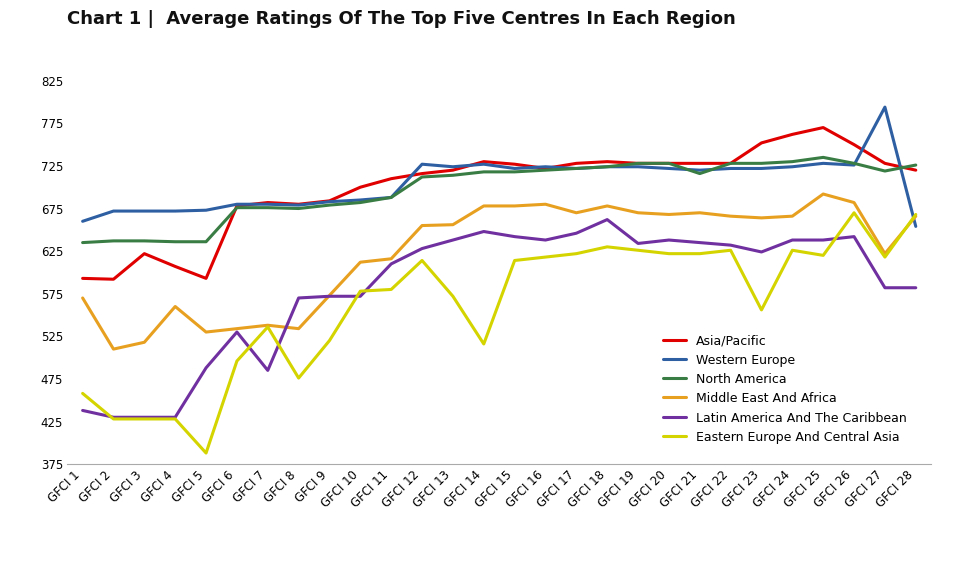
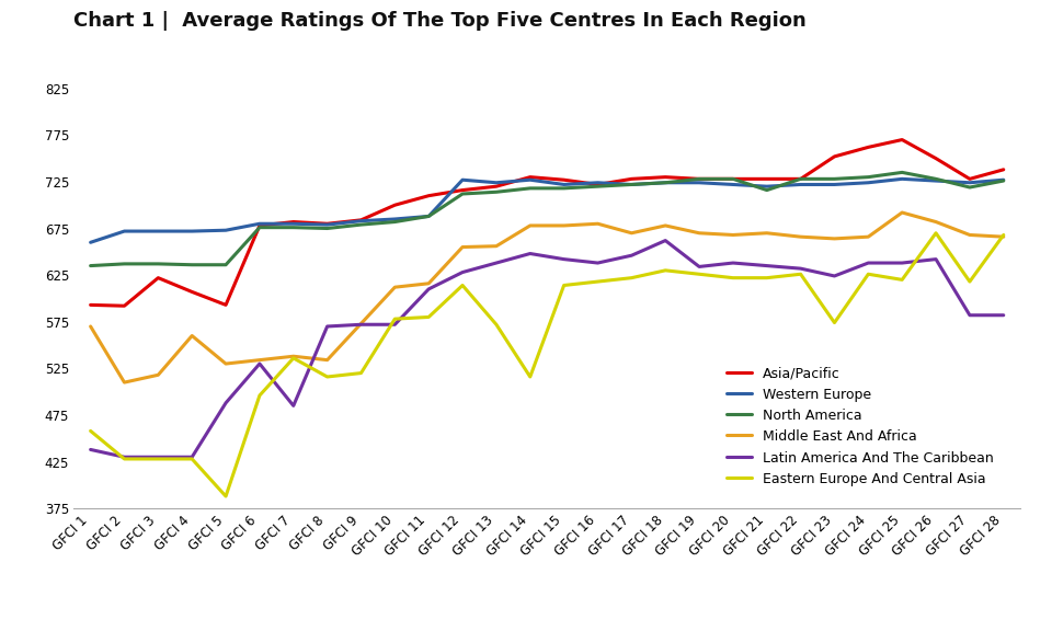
Eastern Europe And Central Asia/GFCI 8: 476 -> 516
Eastern Europe And Central Asia/GFCI 23: 556 -> 574
Western Europe/GFCI 27: 794 -> 724
Middle East And Africa/GFCI 27: 622 -> 668
Asia/Pacific/GFCI 28: 720 -> 738
Western Europe/GFCI 28: 654 -> 727
